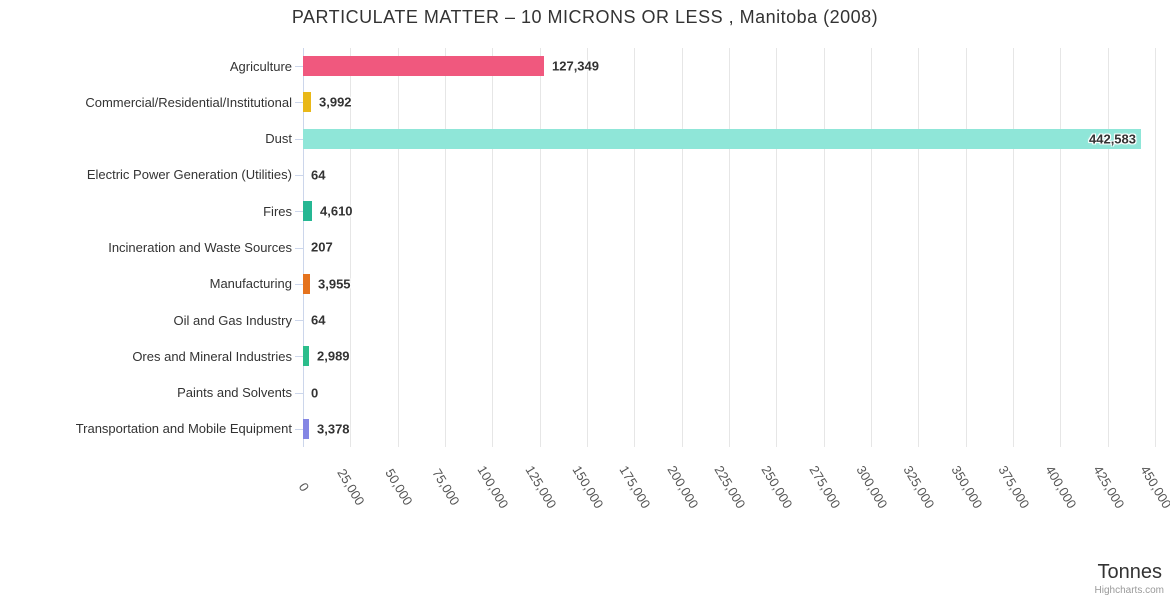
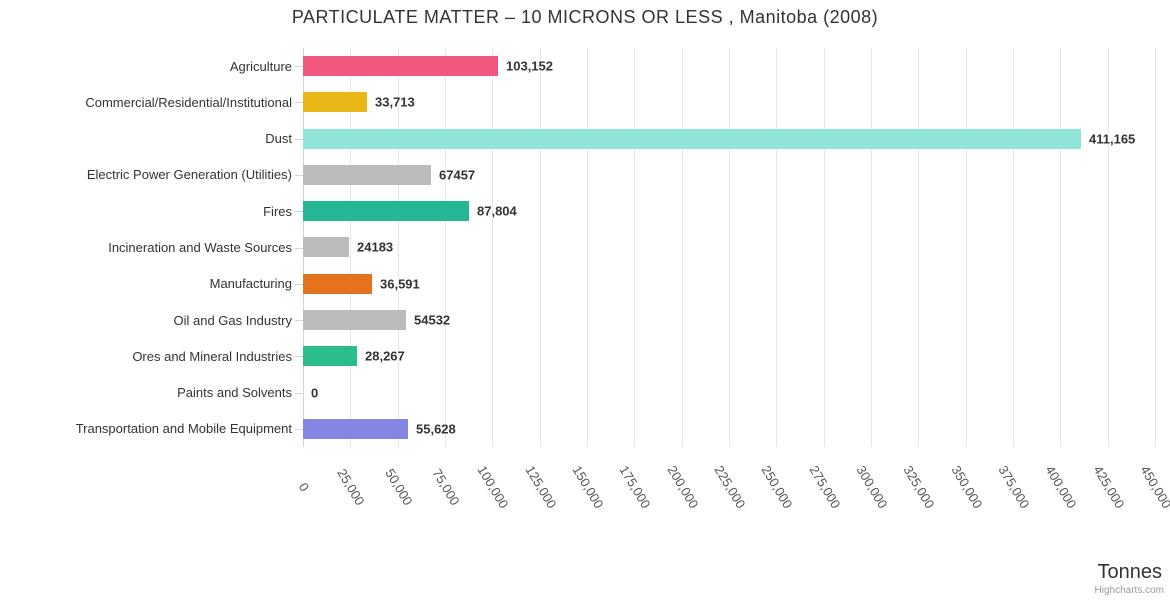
Agriculture: 127,349 -> 103,152
Commercial/Residential/Institutional: 3,992 -> 33,713
Dust: 442,583 -> 411,165
Electric Power Generation (Utilities): 64 -> 67457
Fires: 4,610 -> 87,804
Incineration and Waste Sources: 207 -> 24183
Manufacturing: 3,955 -> 36,591
Oil and Gas Industry: 64 -> 54532
Ores and Mineral Industries: 2,989 -> 28,267
Transportation and Mobile Equipment: 3,378 -> 55,628
